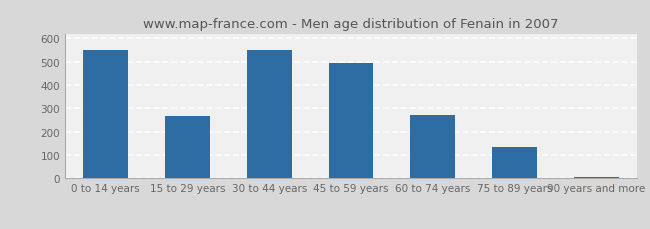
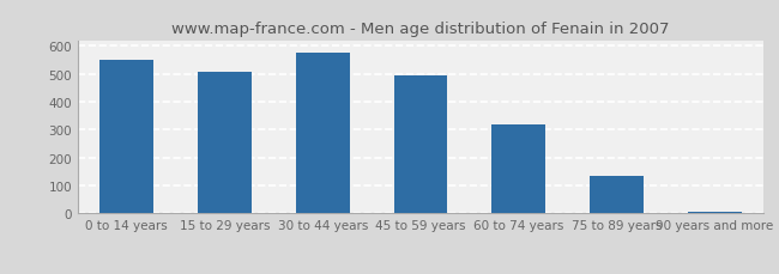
15 to 29 years: 265 -> 506
30 to 44 years: 550 -> 577
60 to 74 years: 270 -> 318
